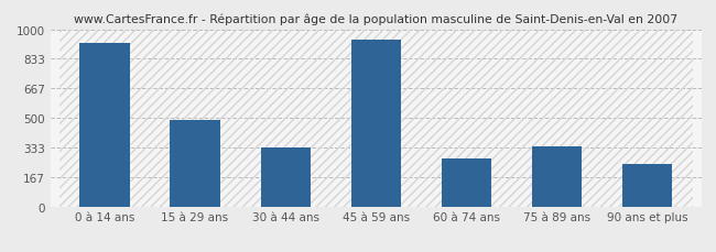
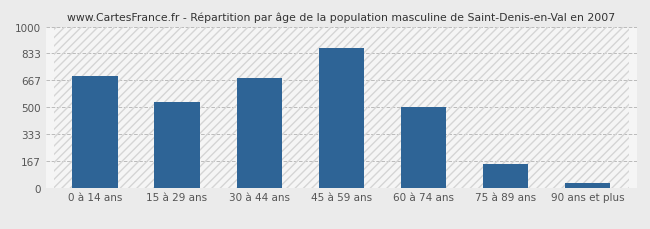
0 à 14 ans: 920 -> 690
15 à 29 ans: 490 -> 530
30 à 44 ans: 330 -> 680
45 à 59 ans: 940 -> 870
60 à 74 ans: 270 -> 500
75 à 89 ans: 340 -> 150
90 ans et plus: 240 -> 30
